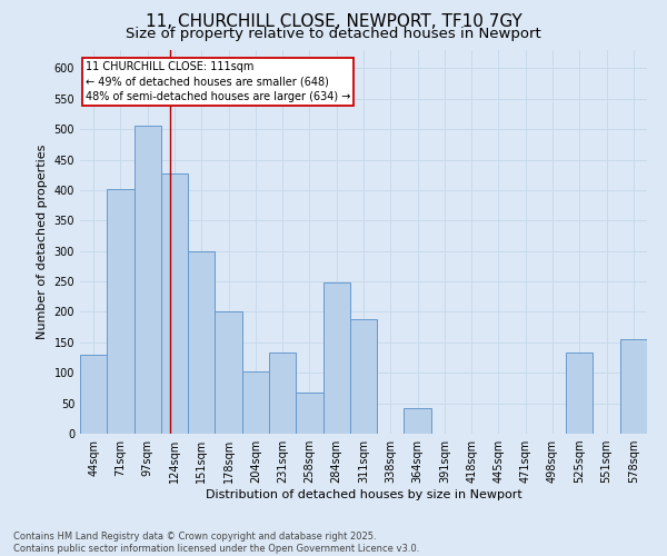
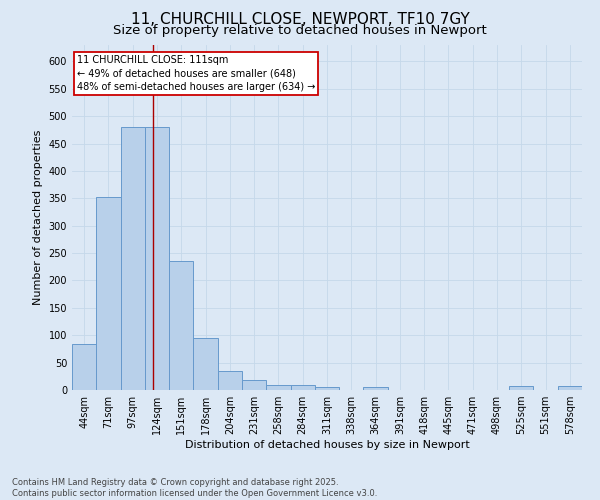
44sqm: 130 -> 84
71sqm: 402 -> 352
97sqm: 506 -> 480
124sqm: 428 -> 480
151sqm: 300 -> 236
178sqm: 200 -> 95
204sqm: 102 -> 35
231sqm: 134 -> 18
258sqm: 68 -> 10
284sqm: 248 -> 10
311sqm: 188 -> 5
364sqm: 42 -> 5
525sqm: 134 -> 8
578sqm: 156 -> 8
